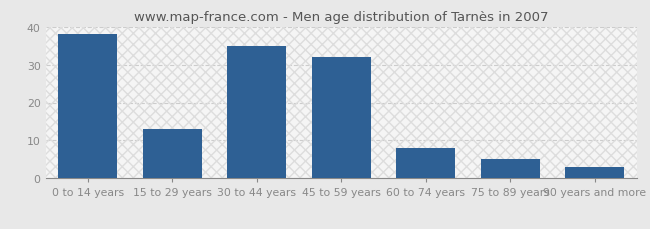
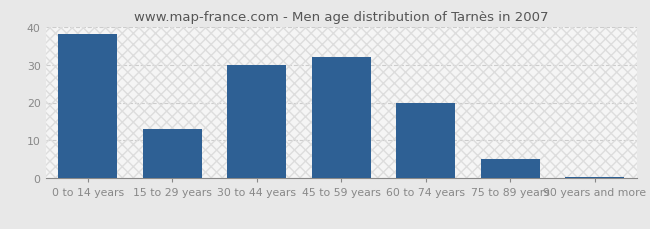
30 to 44 years: 35.0 -> 30.0
60 to 74 years: 8.0 -> 20.0
90 years and more: 3.0 -> 0.5
